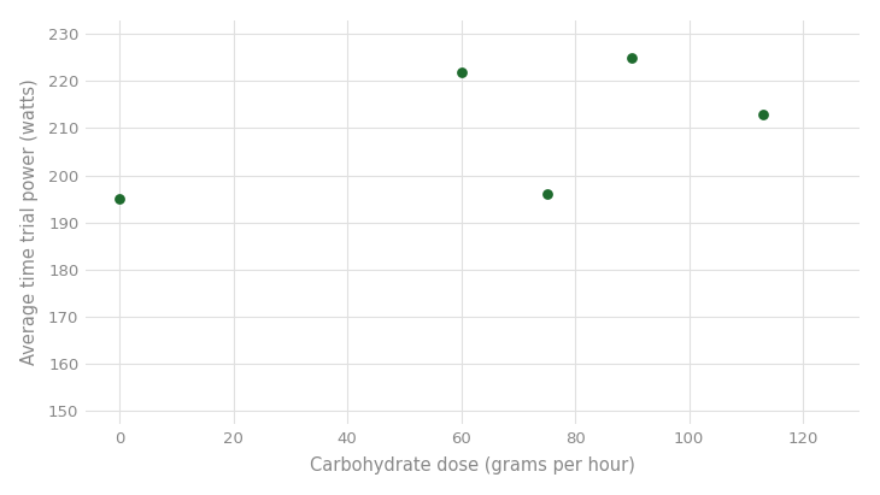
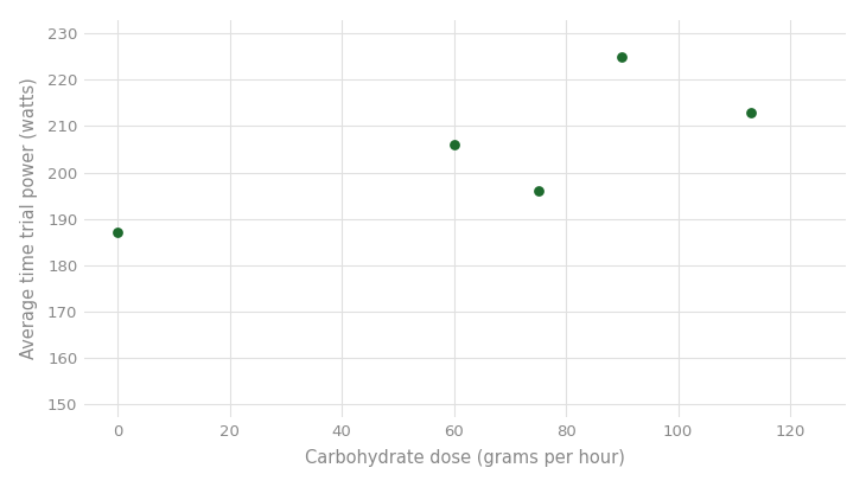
0: 195 -> 187
60: 222 -> 206
